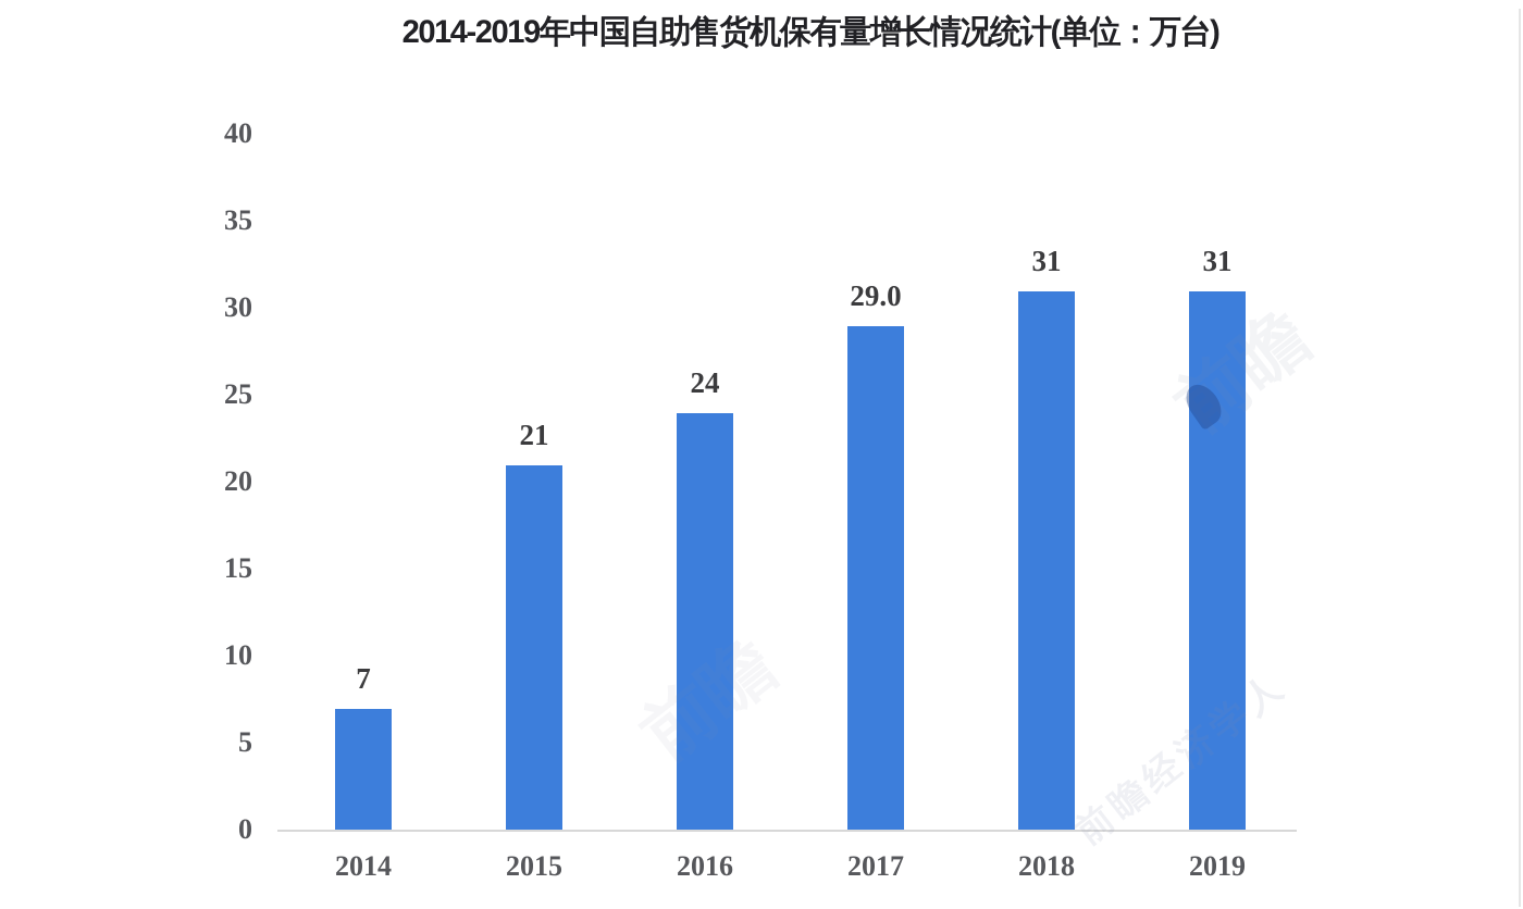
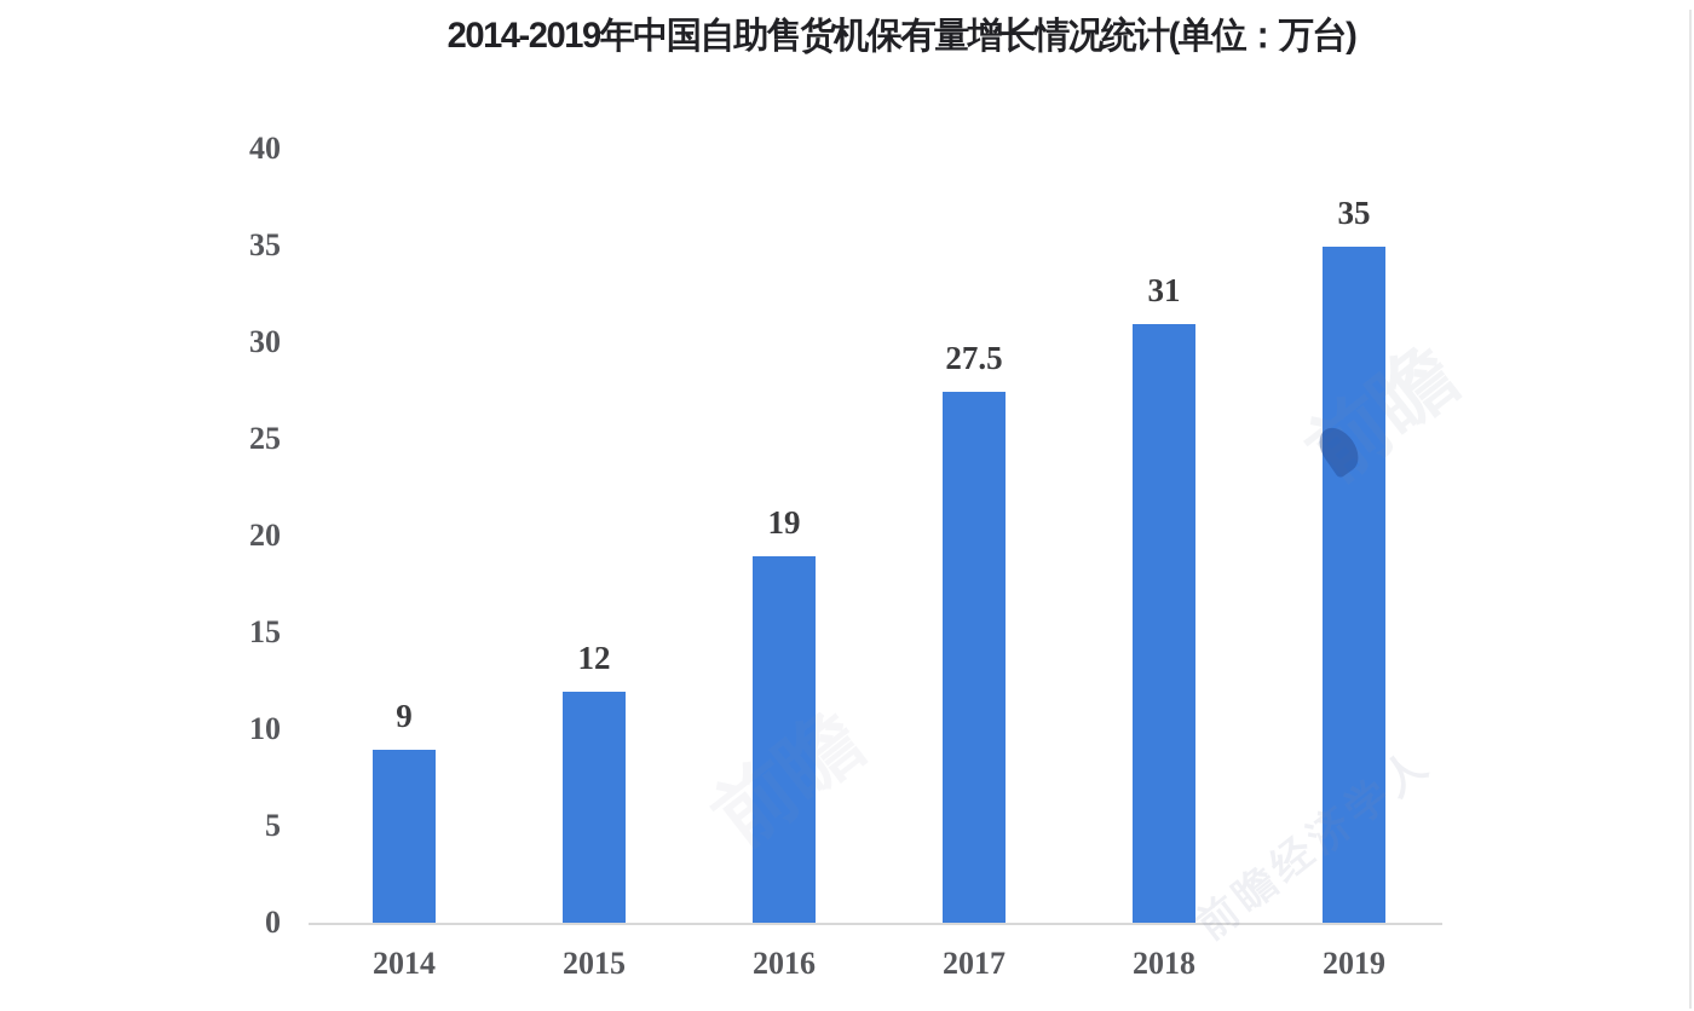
2014: 7 -> 9
2015: 21 -> 12
2016: 24 -> 19
2017: 29.0 -> 27.5
2019: 31 -> 35
